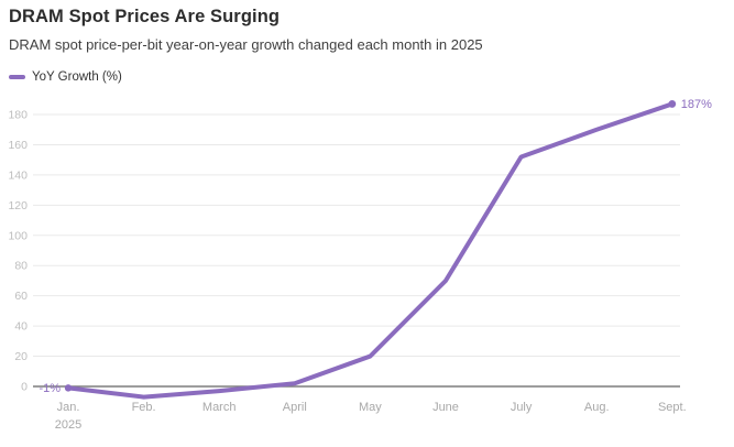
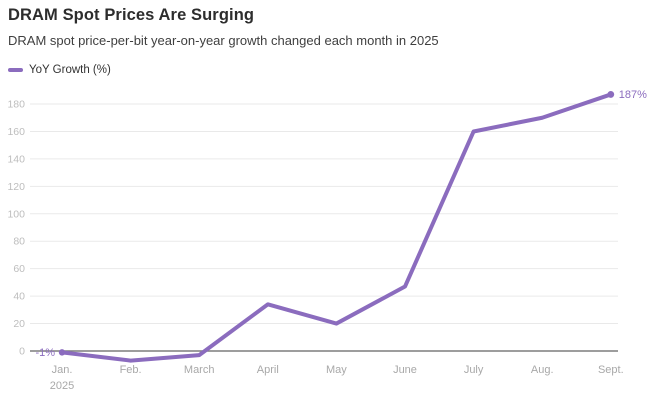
April: 2 -> 34
June: 70 -> 47
July: 152 -> 160
